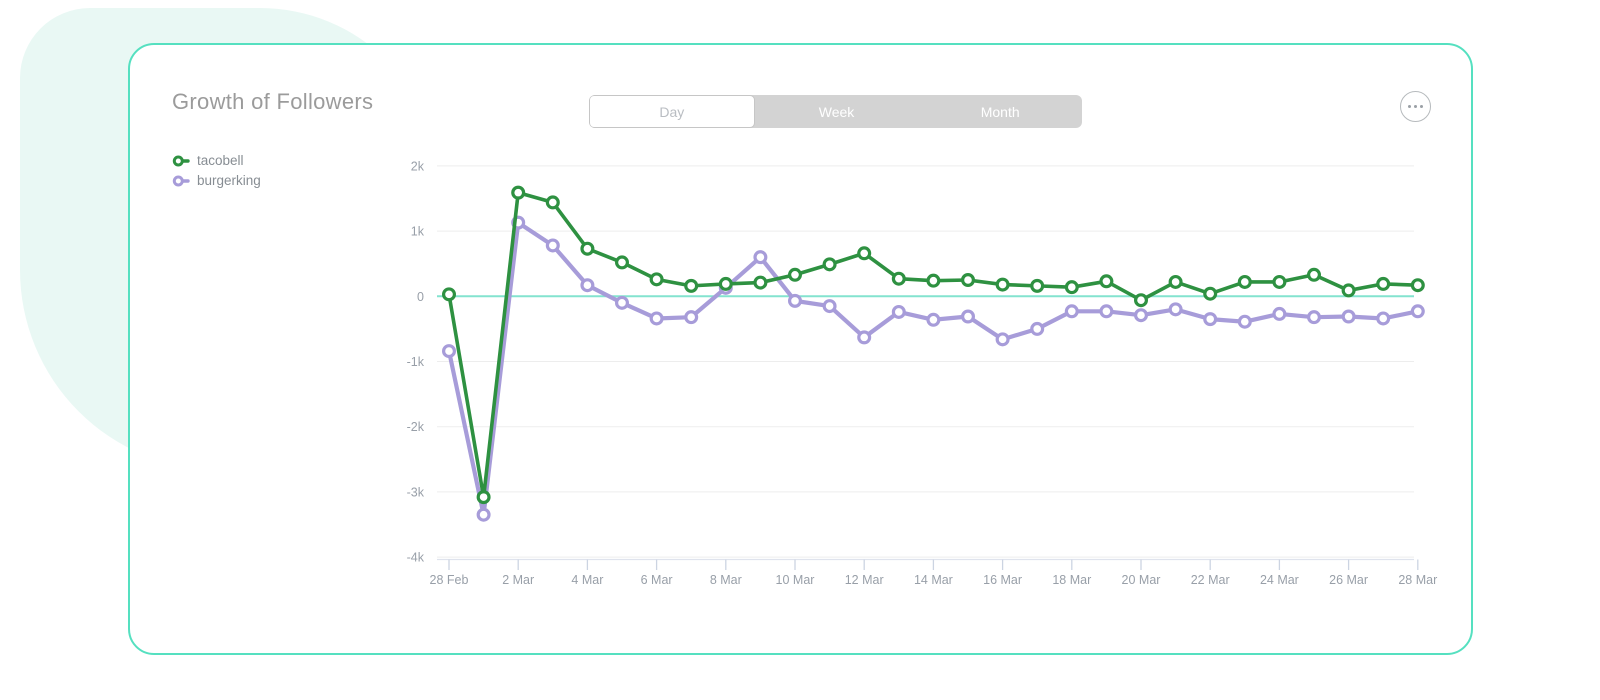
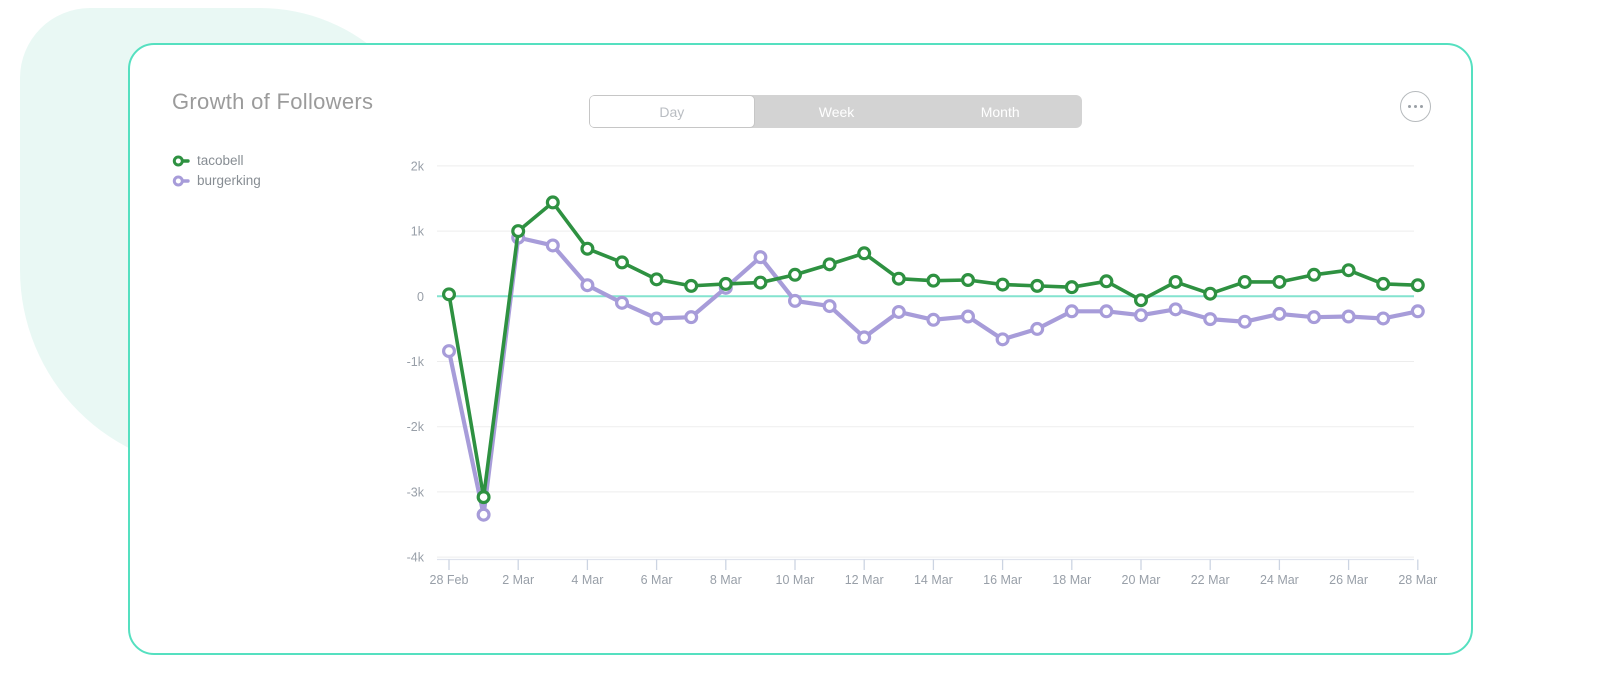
tacobell/2 Mar: 1.6k -> 1.0k
burgerking/2 Mar: 1.1k -> 0.9k
tacobell/26 Mar: 0.1k -> 0.4k
